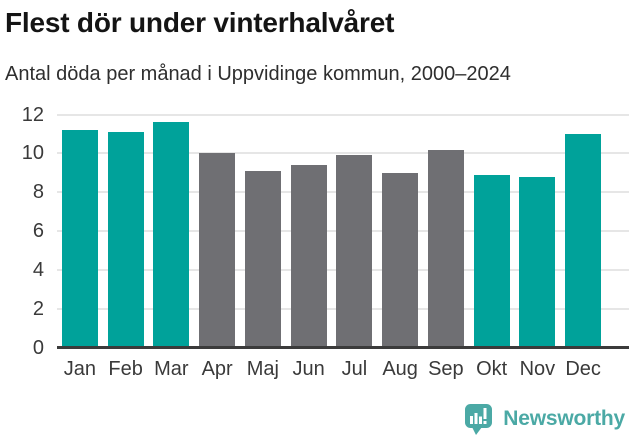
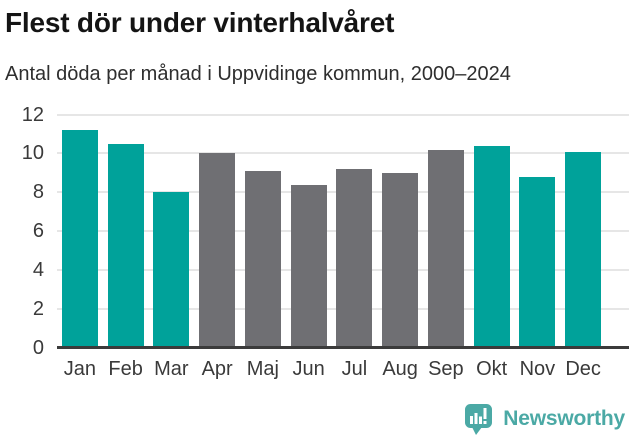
Feb: 11.1 -> 10.5
Mar: 11.6 -> 8.0
Jun: 9.4 -> 8.4
Jul: 9.9 -> 9.2
Okt: 8.9 -> 10.4
Dec: 11.0 -> 10.1
